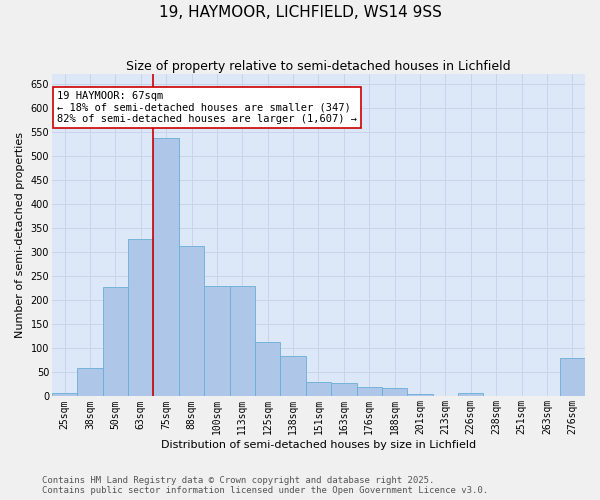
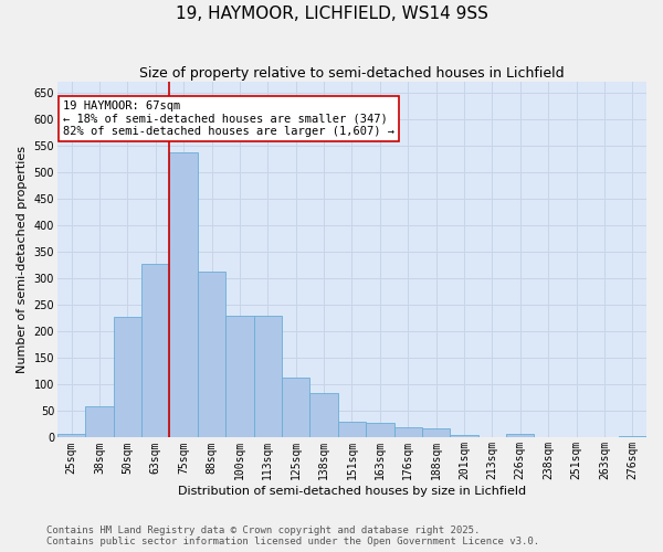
276sqm: 80 -> 3
